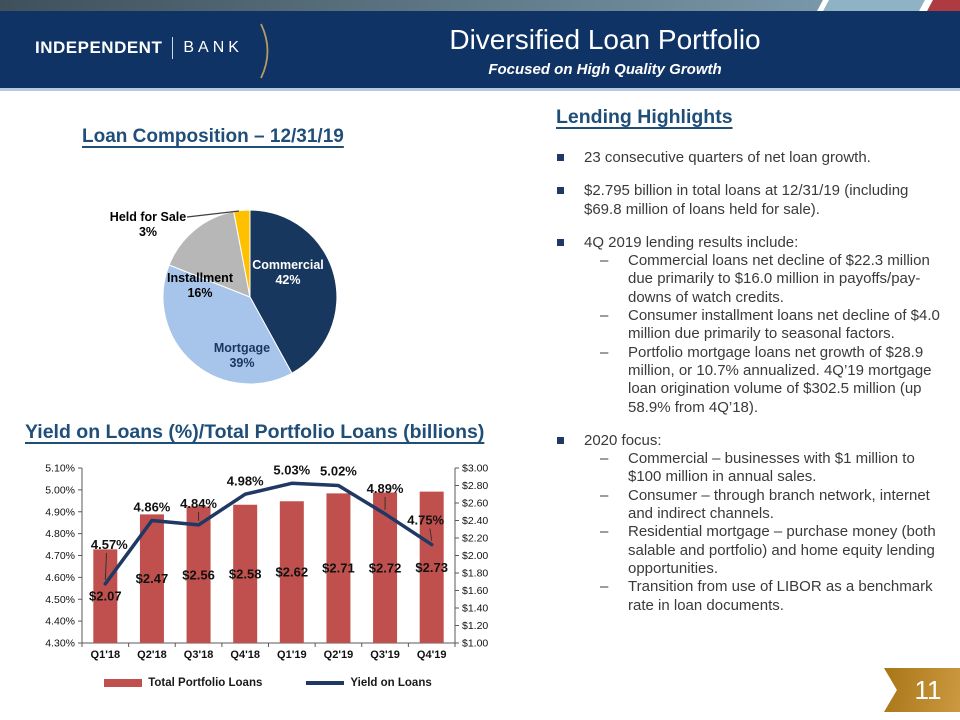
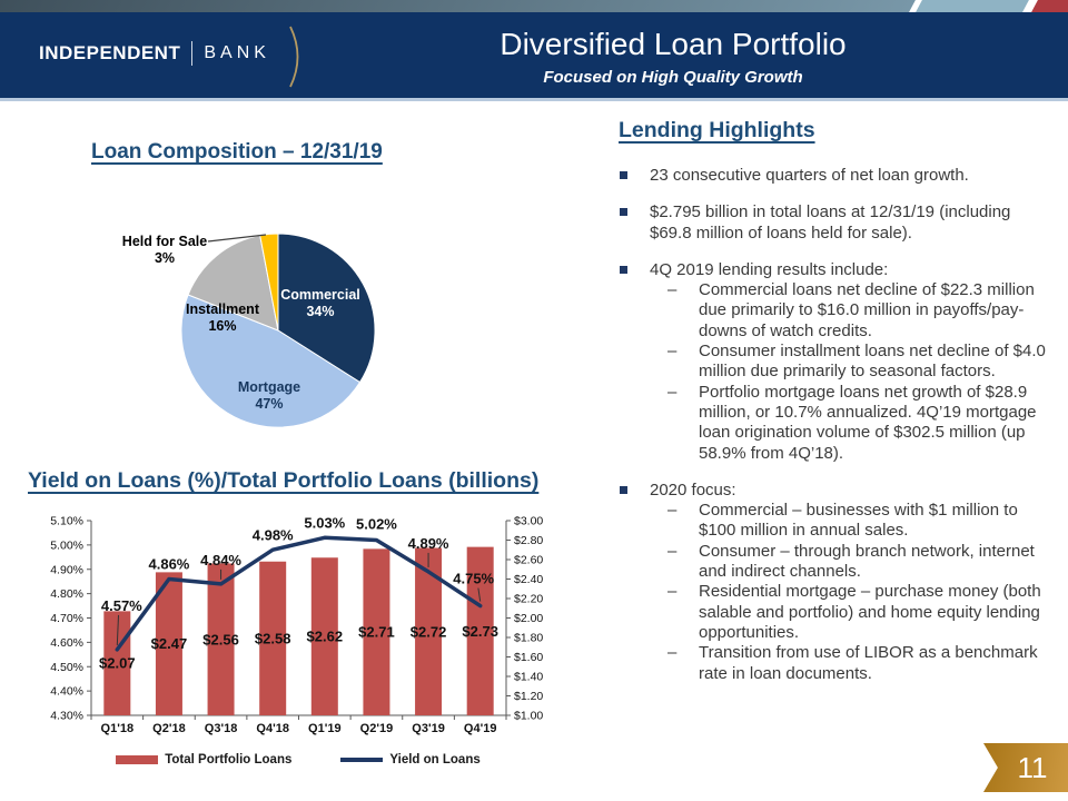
Loan Composition – 12/31/19/Commercial: 42% -> 34%
Loan Composition – 12/31/19/Mortgage: 39% -> 47%
